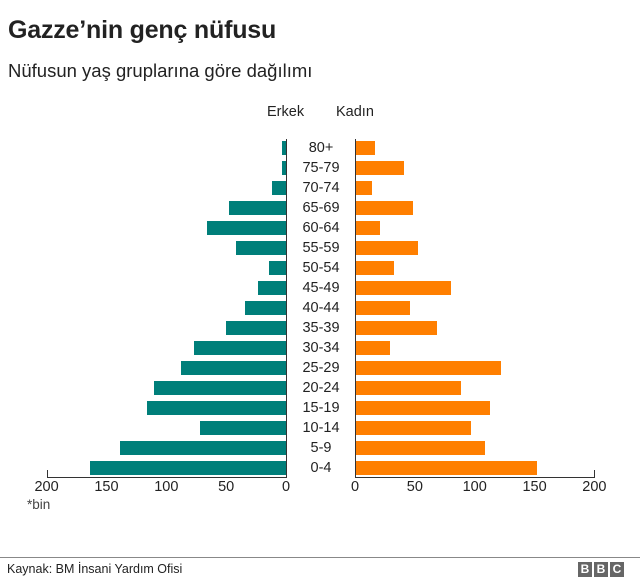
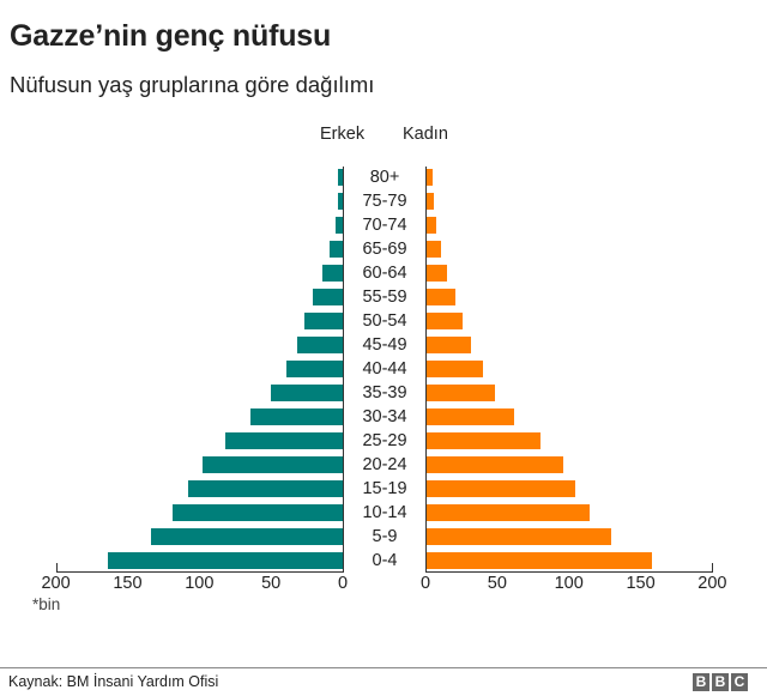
Kadın/80+: 16 -> 4
Kadın/75-79: 40 -> 5
Erkek/70-74: 12 -> 5
Kadın/70-74: 13 -> 7
Erkek/65-69: 48 -> 9
Kadın/65-69: 48 -> 10
Erkek/60-64: 66 -> 14
Kadın/60-64: 20 -> 14
Erkek/55-59: 42 -> 21
Kadın/55-59: 52 -> 20
Erkek/50-54: 14 -> 27
Kadın/50-54: 32 -> 25
Erkek/45-49: 23 -> 32
Kadın/45-49: 79 -> 31
Erkek/40-44: 34 -> 39
Kadın/40-44: 45 -> 39
Kadın/35-39: 68 -> 48
Erkek/30-34: 77 -> 64
Kadın/30-34: 28 -> 61
Erkek/25-29: 88 -> 82
Kadın/25-29: 121 -> 79
Erkek/20-24: 110 -> 98
Kadın/20-24: 88 -> 95
Erkek/15-19: 116 -> 108
Kadın/15-19: 112 -> 104
Erkek/10-14: 72 -> 119
Kadın/10-14: 96 -> 114
Erkek/5-9: 139 -> 134
Kadın/5-9: 108 -> 129
Kadın/0-4: 151 -> 157
